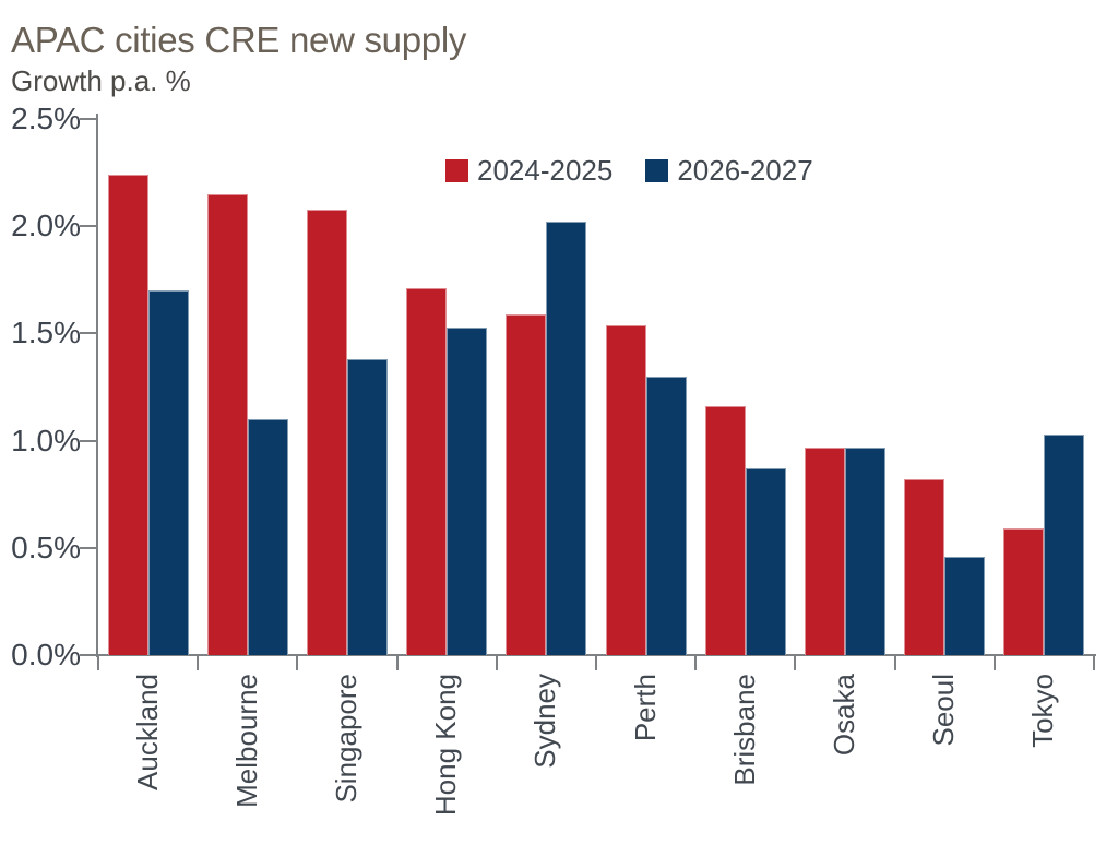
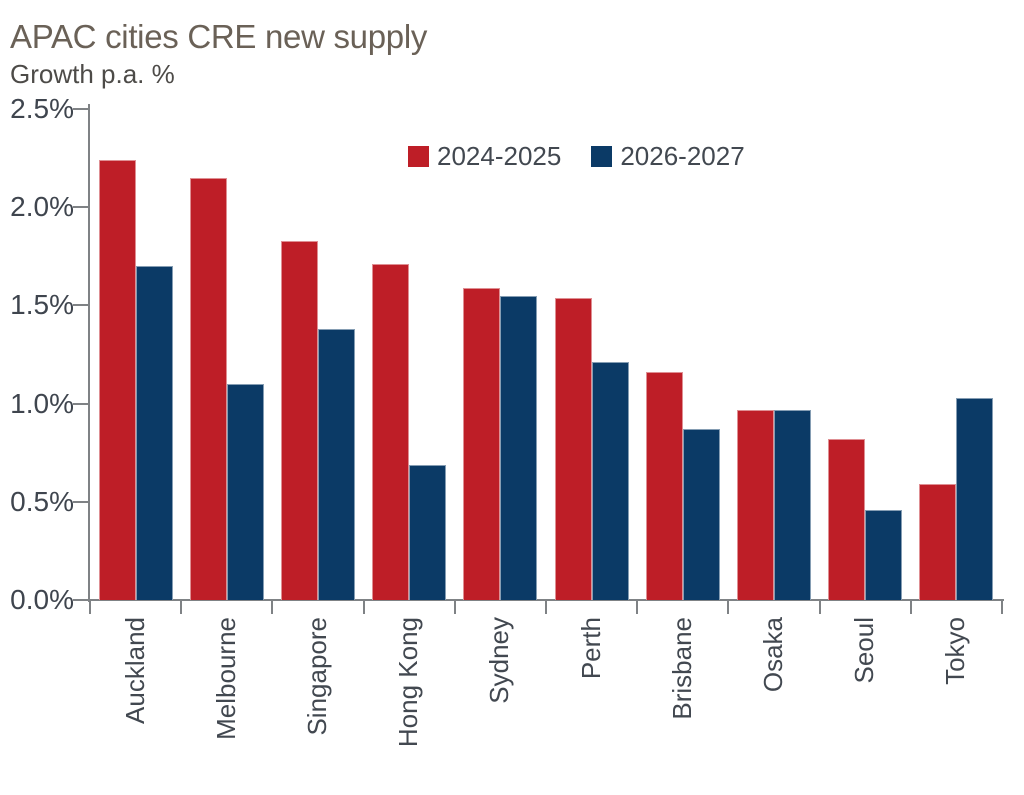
2024-2025/Singapore: 2.08% -> 1.83%
2026-2027/Hong Kong: 1.53% -> 0.69%
2026-2027/Sydney: 2.02% -> 1.55%
2026-2027/Perth: 1.30% -> 1.21%
